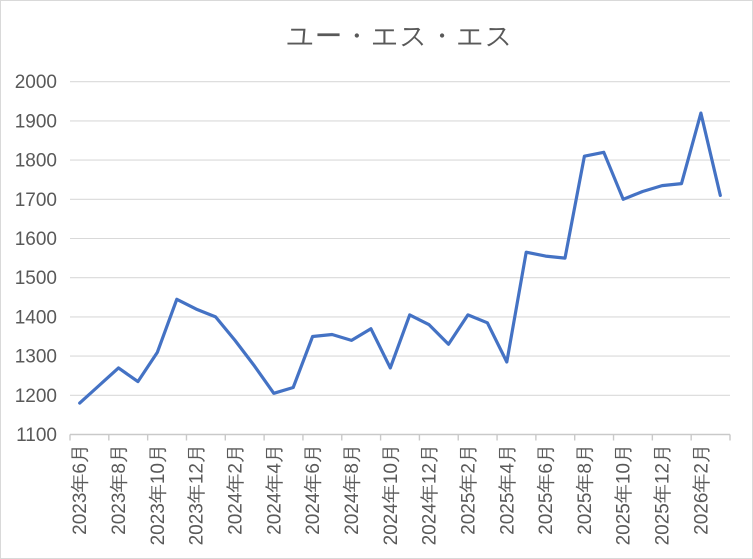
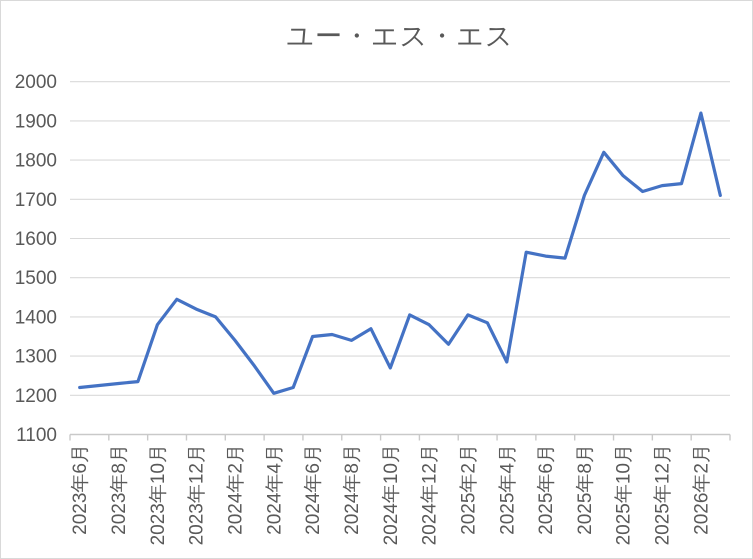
2023年6月: 1180 -> 1220
2023年8月: 1270 -> 1230
2023年10月: 1310 -> 1380
2025年8月: 1810 -> 1710
2025年10月: 1700 -> 1760
